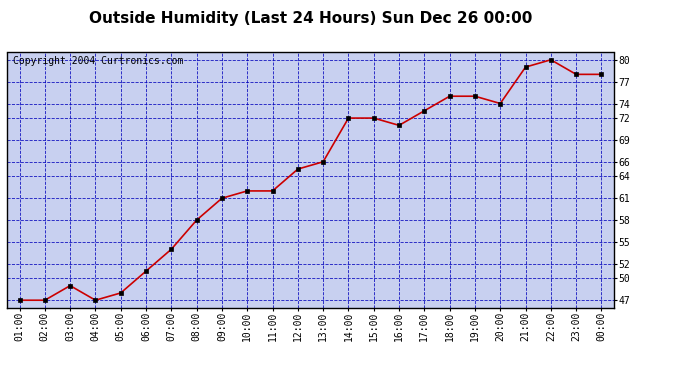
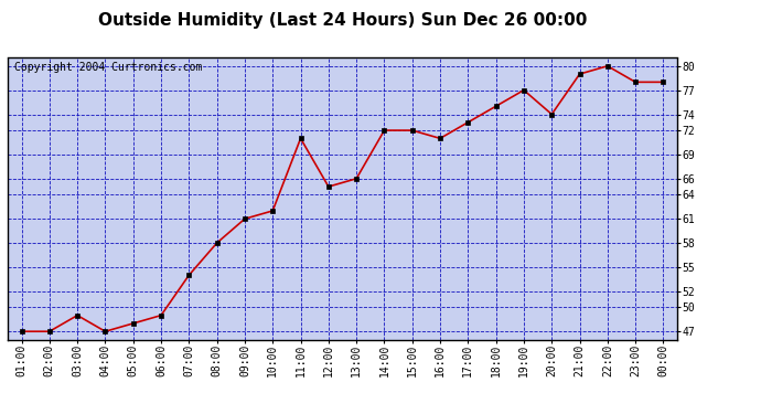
06:00: 51 -> 49
11:00: 62 -> 71
19:00: 75 -> 77
